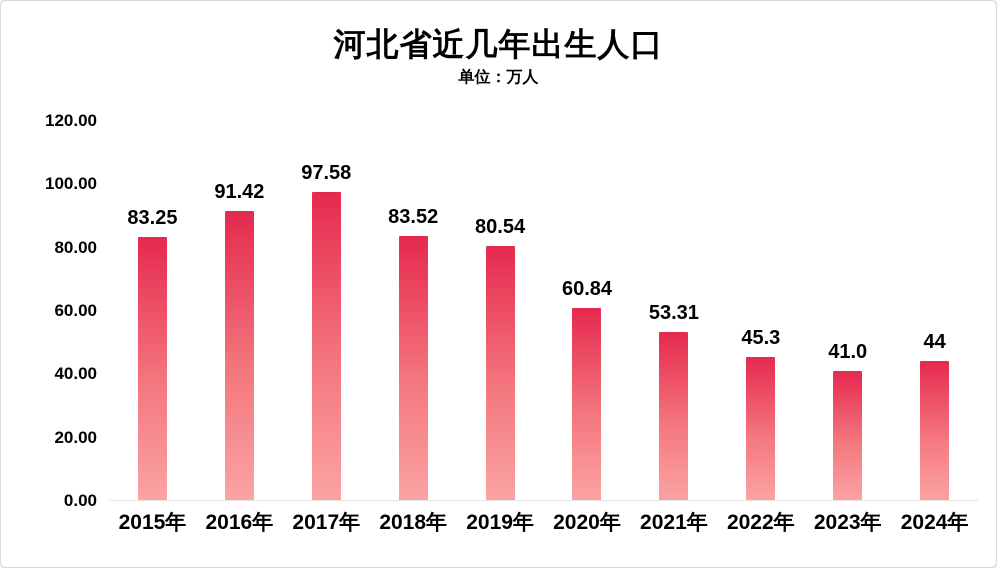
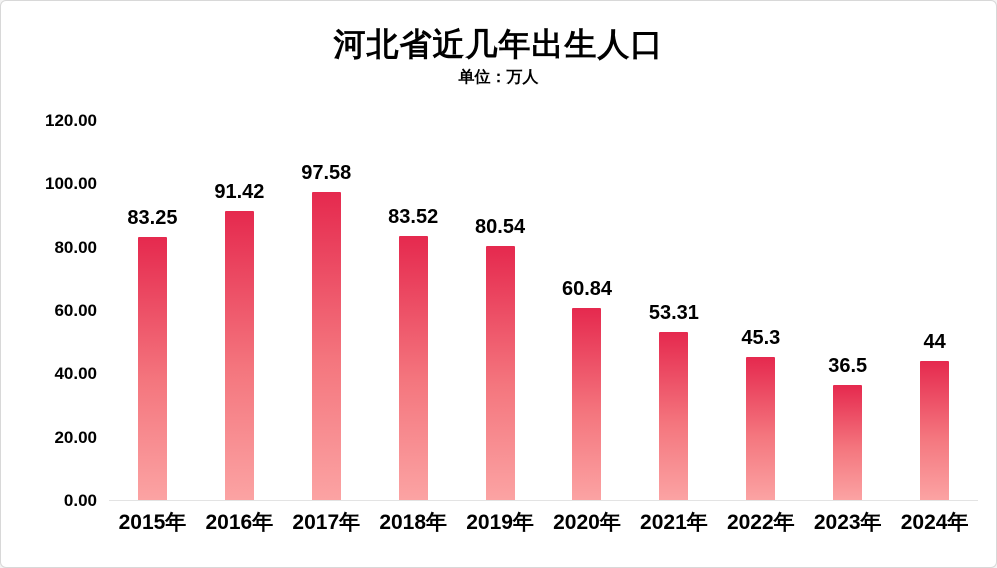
2023年: 41.0 -> 36.5
